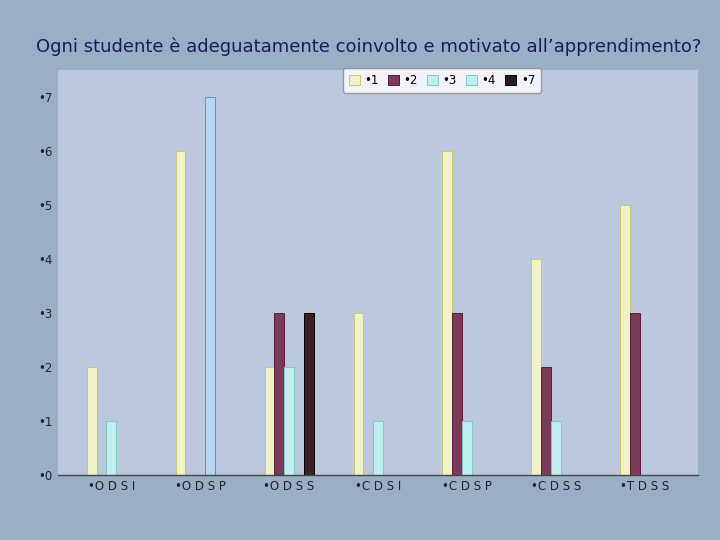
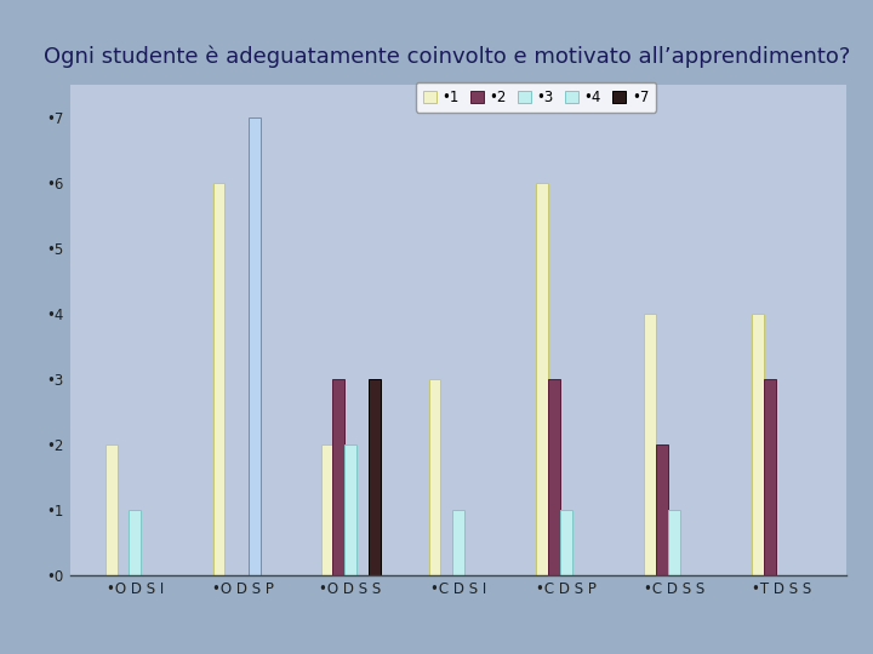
•1/•T D S S: •5 -> •4
